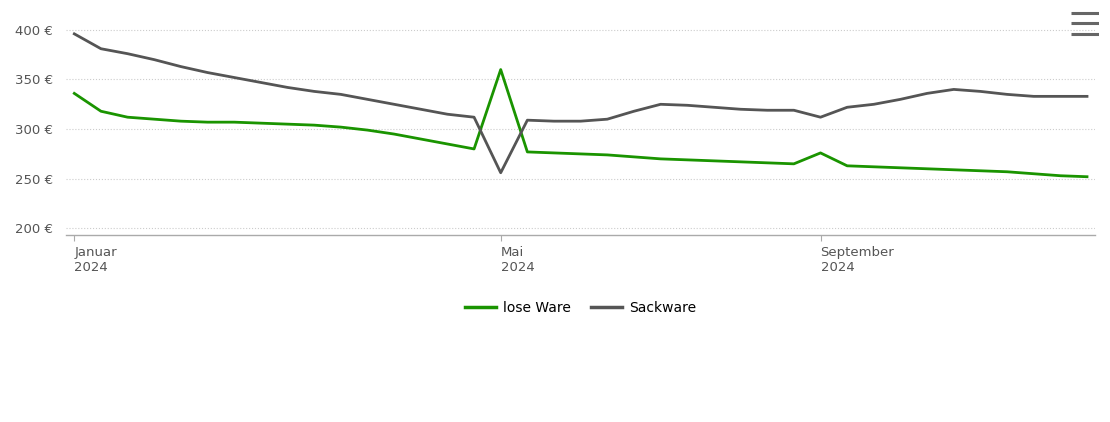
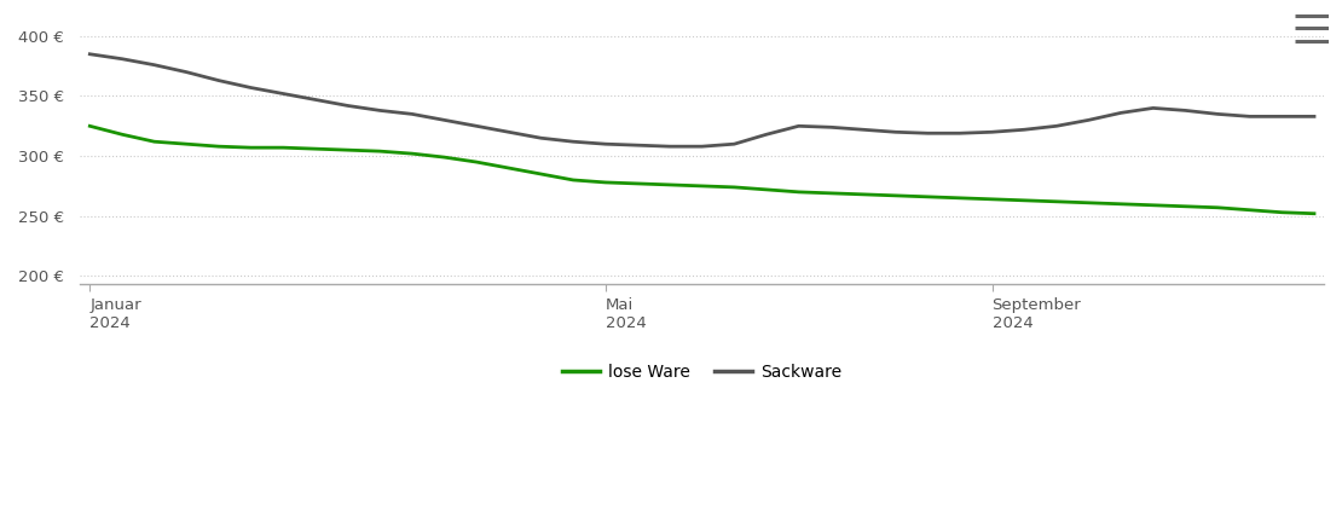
lose Ware/Januar 2024: 336 € -> 325 €
Sackware/Januar 2024: 396 € -> 385 €
lose Ware/Mai 2024: 360 € -> 278 €
Sackware/Mai 2024: 256 € -> 310 €
lose Ware/September 2024: 276 € -> 264 €
Sackware/September 2024: 312 € -> 320 €
